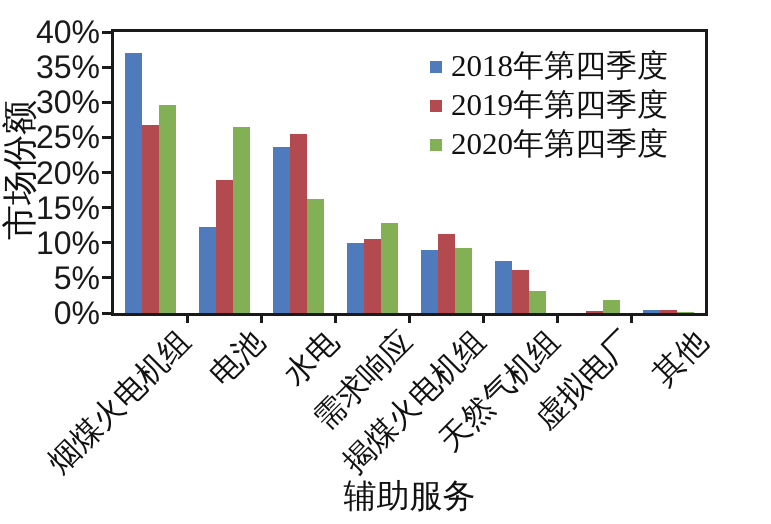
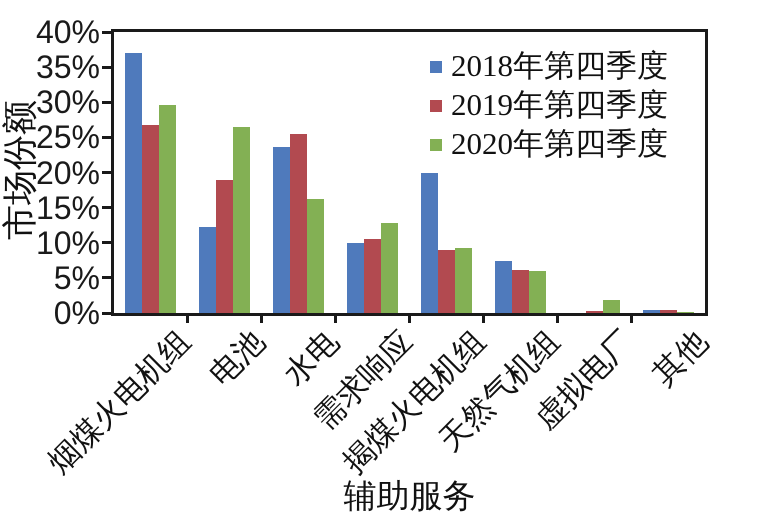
2018年第四季度/揭煤火电机组: 9% -> 20%
2019年第四季度/揭煤火电机组: 11% -> 9%
2020年第四季度/天然气机组: 3% -> 6%
